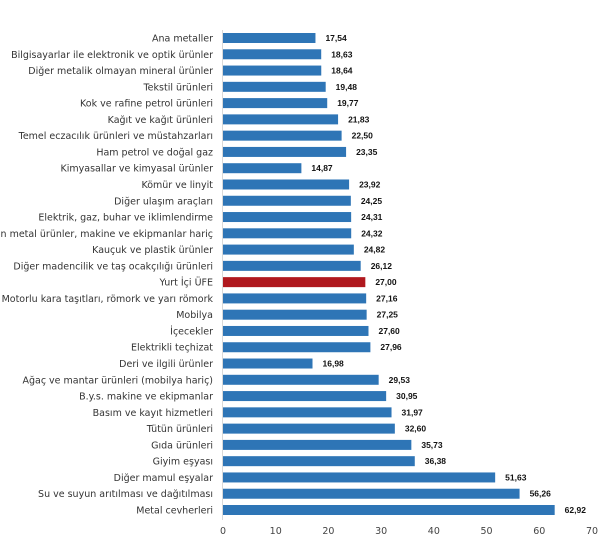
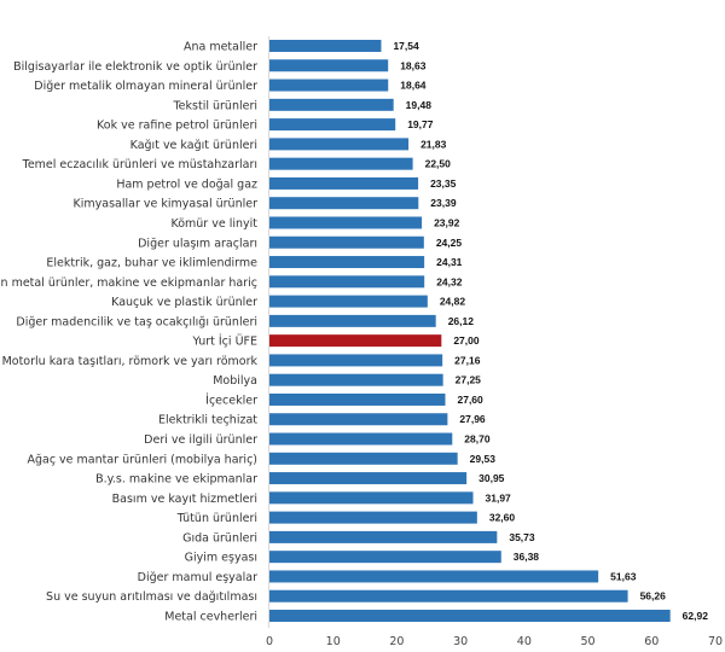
Kimyasallar ve kimyasal ürünler: 14,87 -> 23,39
Deri ve ilgili ürünler: 16,98 -> 28,70
